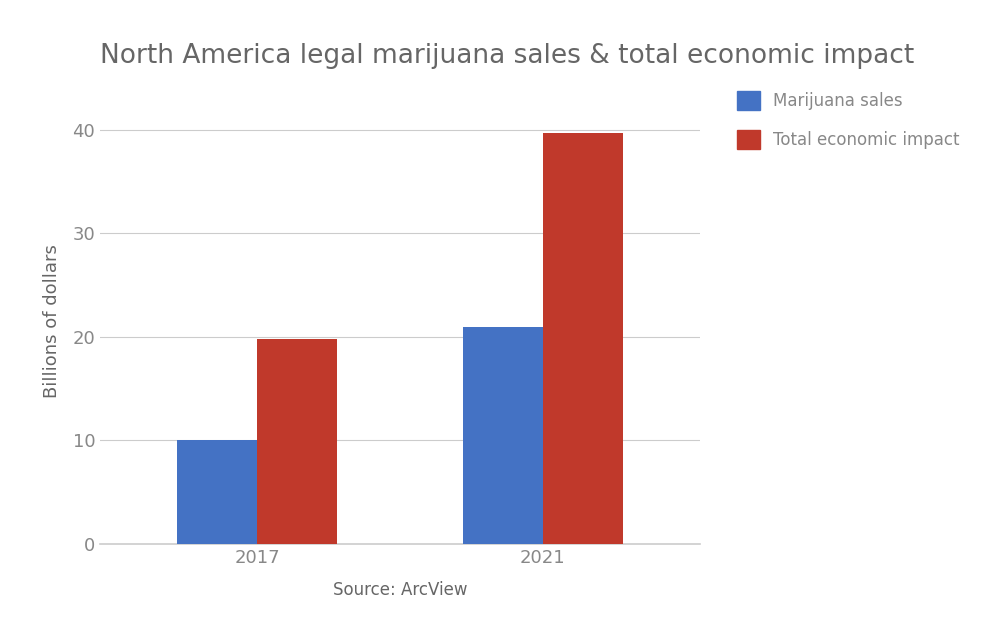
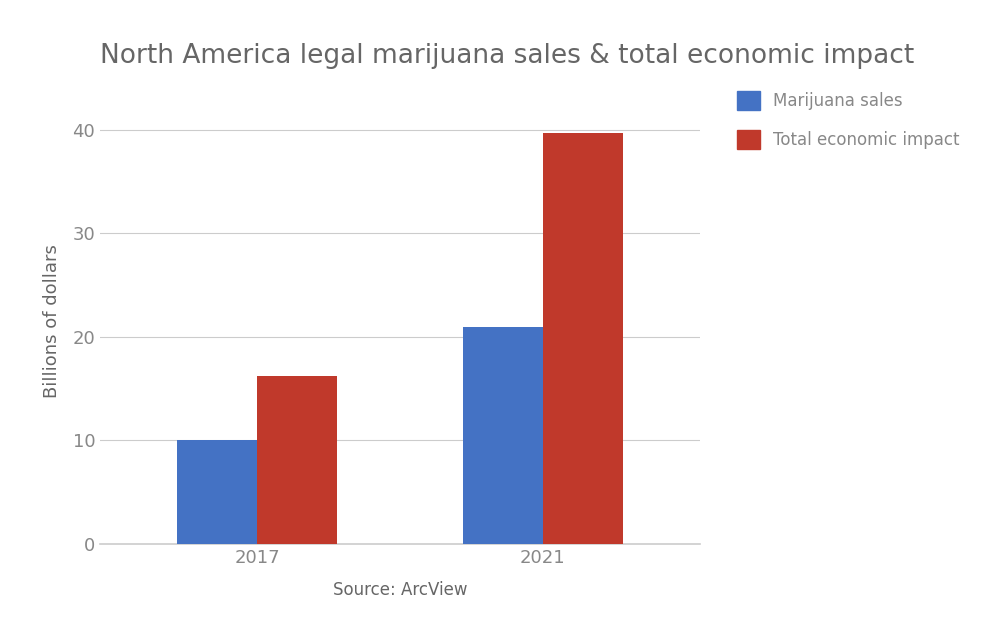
Total economic impact/2017: 19.8 -> 16.2
